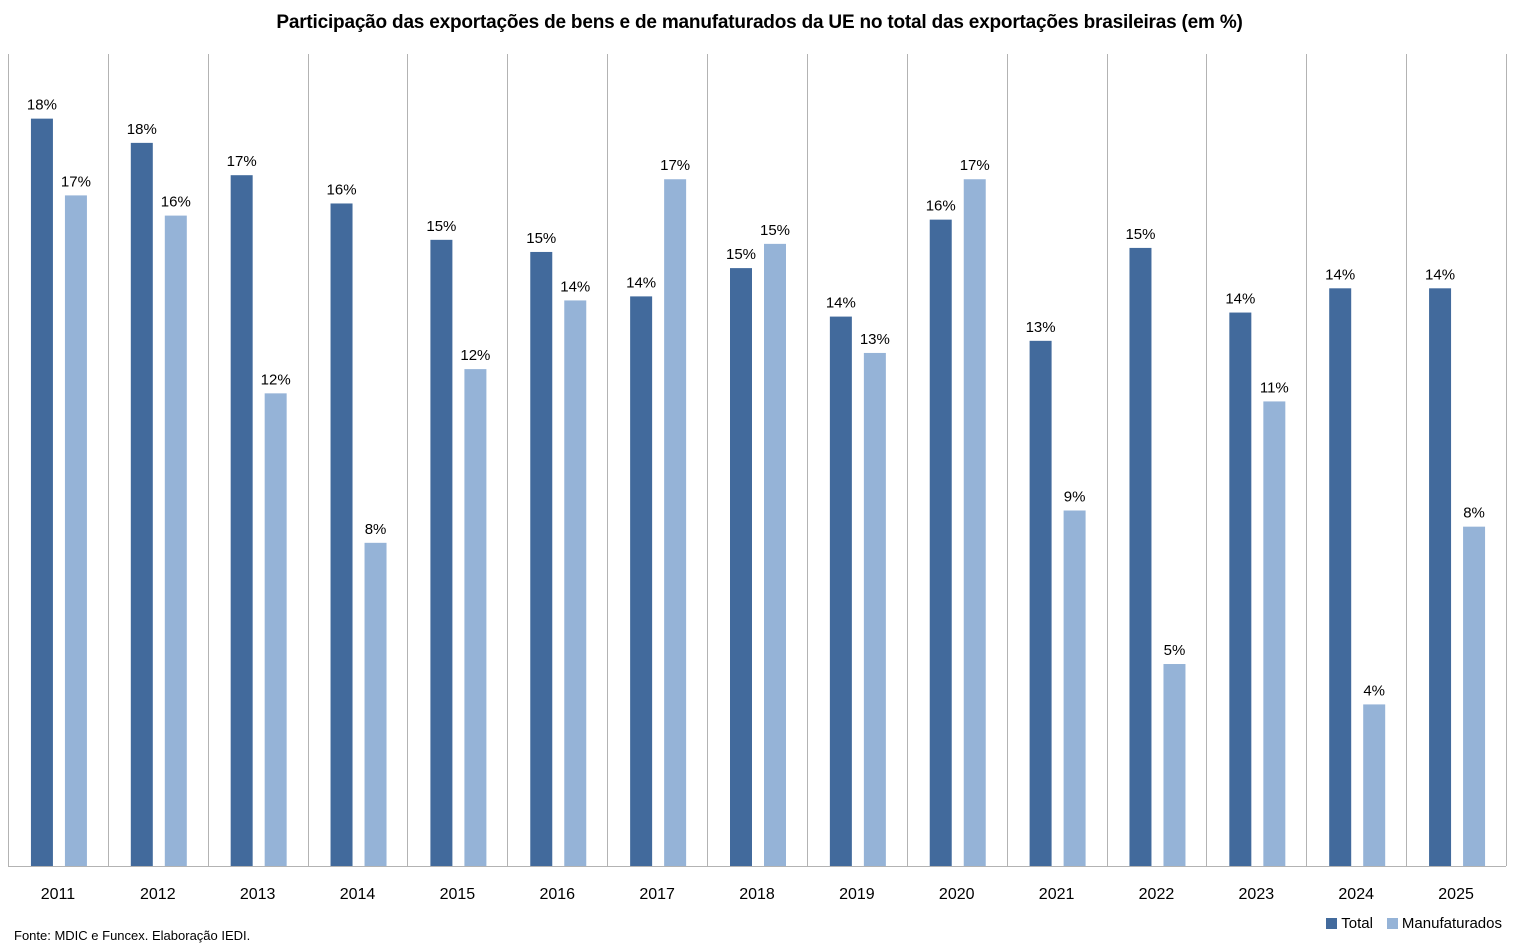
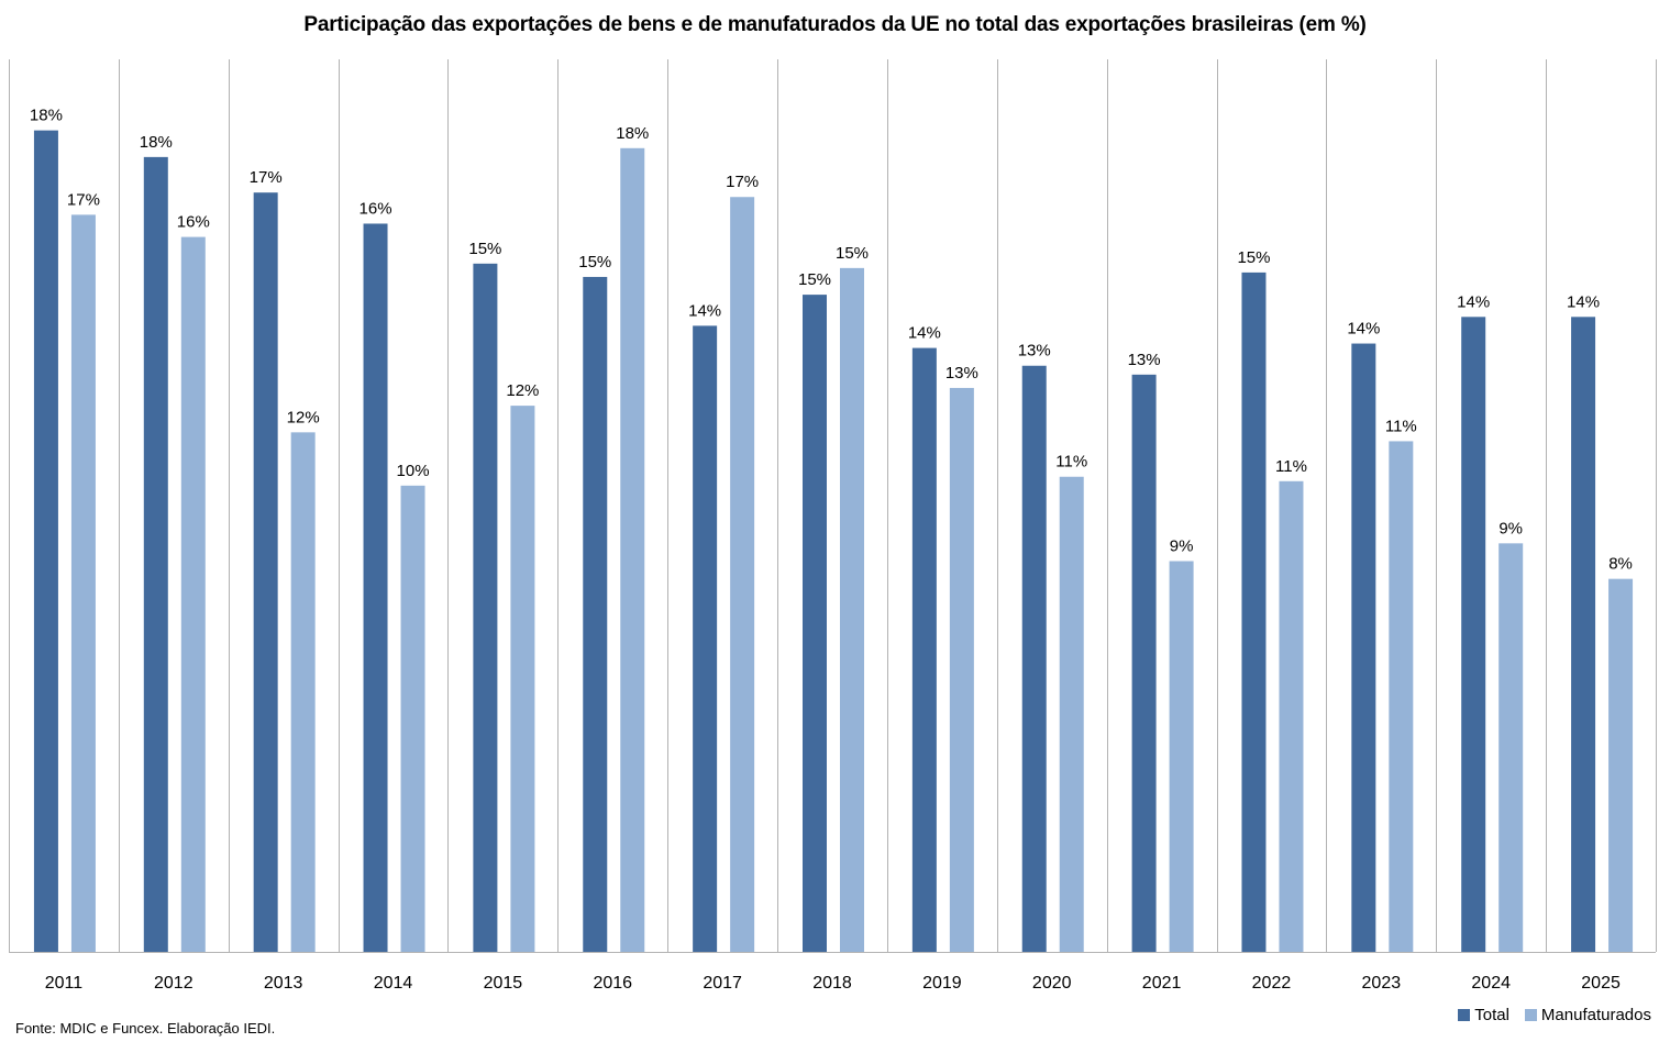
Manufaturados/2014: 8% -> 10%
Manufaturados/2016: 14% -> 18%
Total/2020: 16% -> 13%
Manufaturados/2020: 17% -> 11%
Manufaturados/2022: 5% -> 11%
Manufaturados/2024: 4% -> 9%
